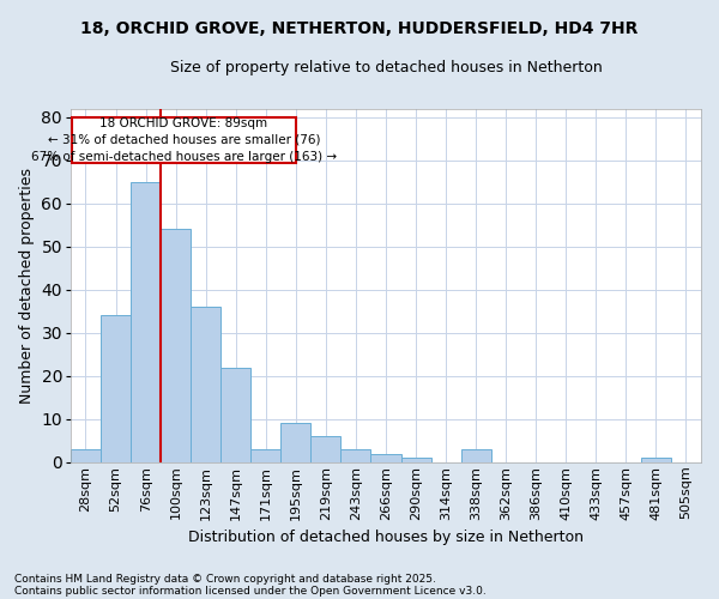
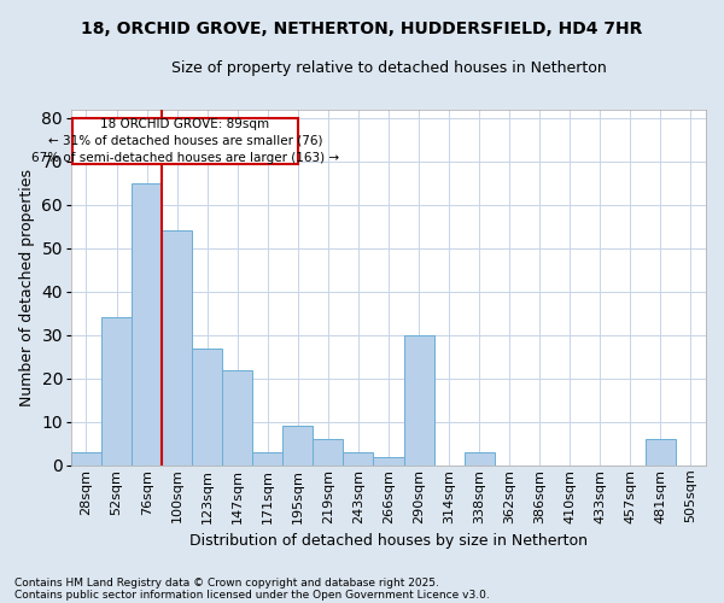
123sqm: 36 -> 27
290sqm: 1 -> 30
481sqm: 1 -> 6
